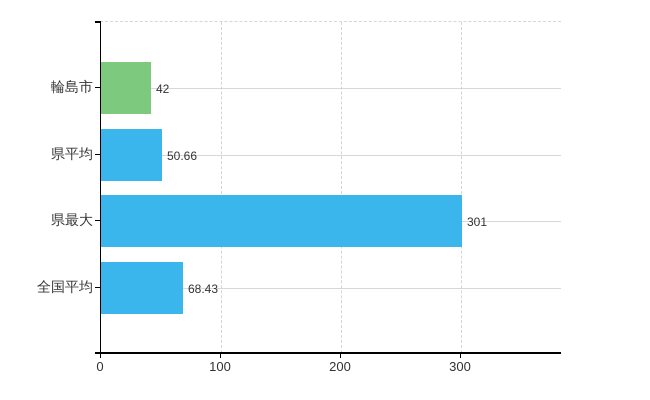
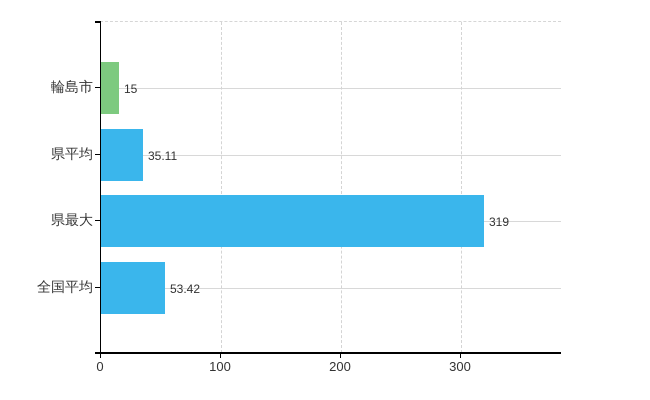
輪島市: 42 -> 15
県平均: 50.66 -> 35.11
県最大: 301 -> 319
全国平均: 68.43 -> 53.42
